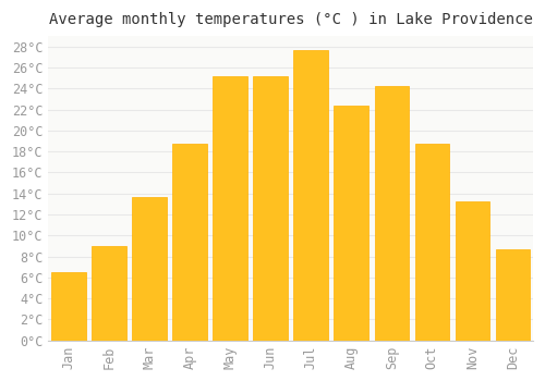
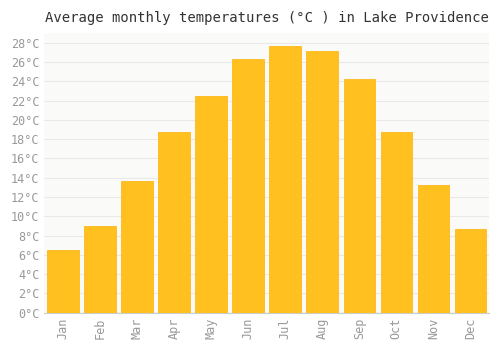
May: 25.2°C -> 22.5°C
Jun: 25.2°C -> 26.3°C
Aug: 22.4°C -> 27.2°C
